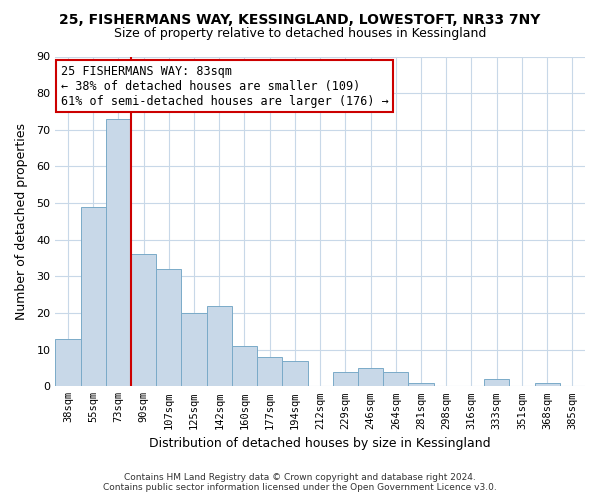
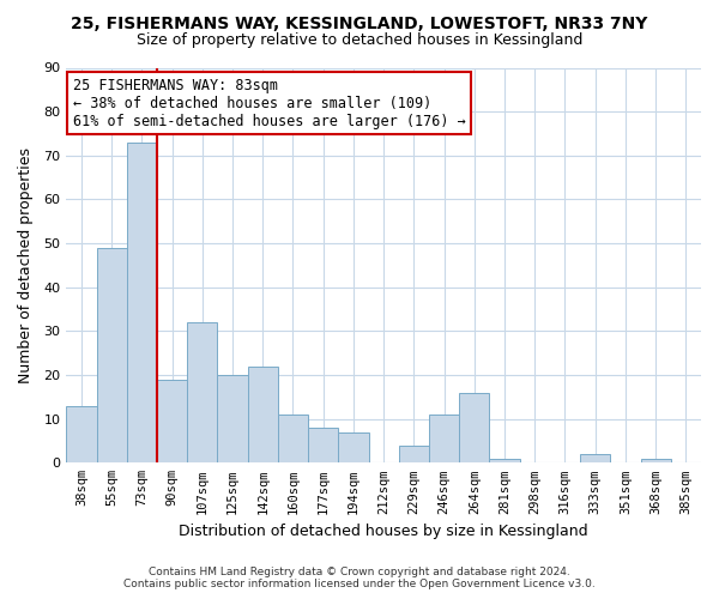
90sqm: 36 -> 19
246sqm: 5 -> 11
264sqm: 4 -> 16
